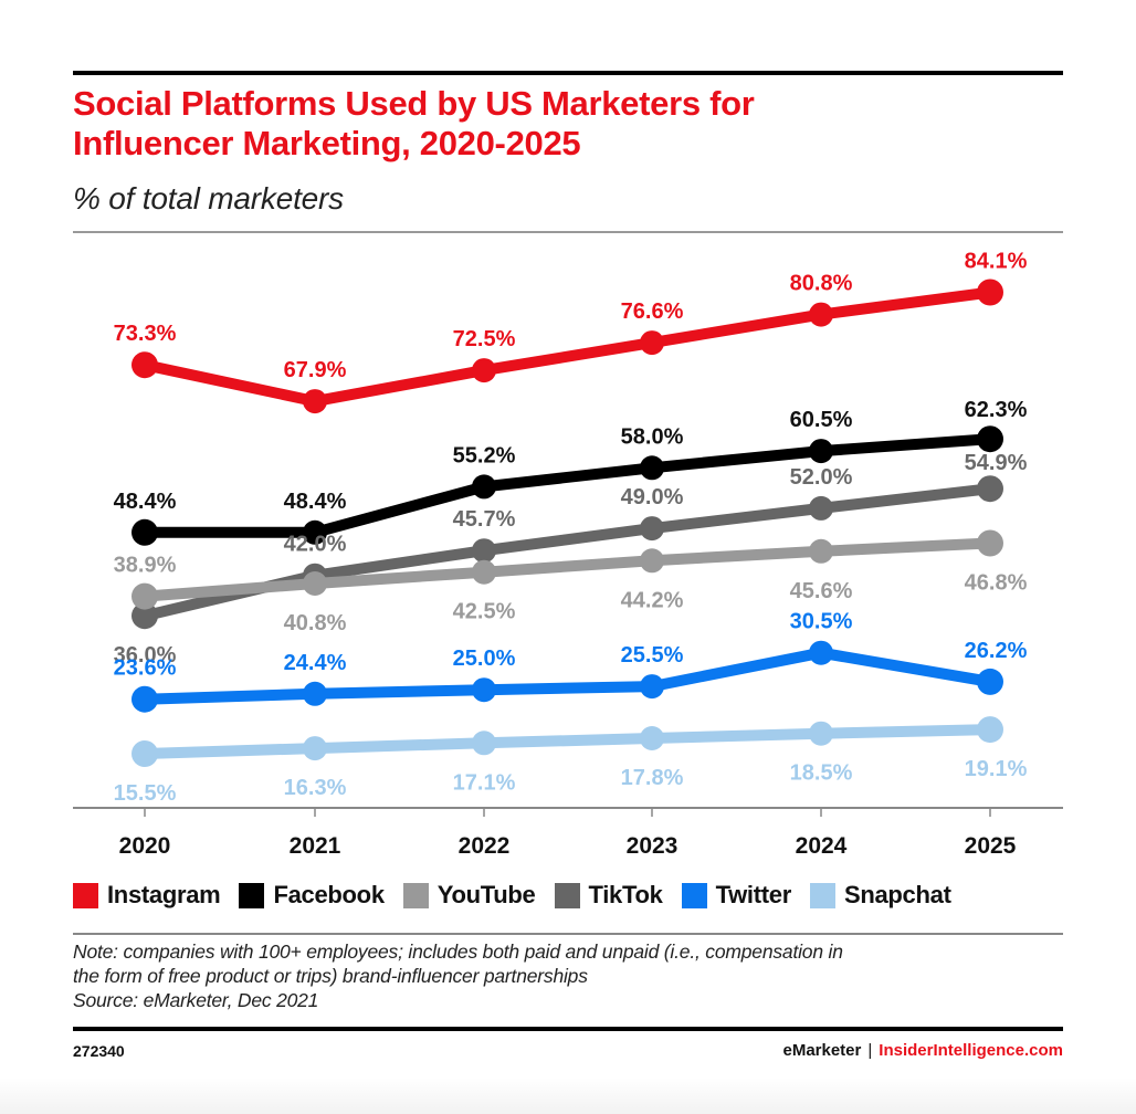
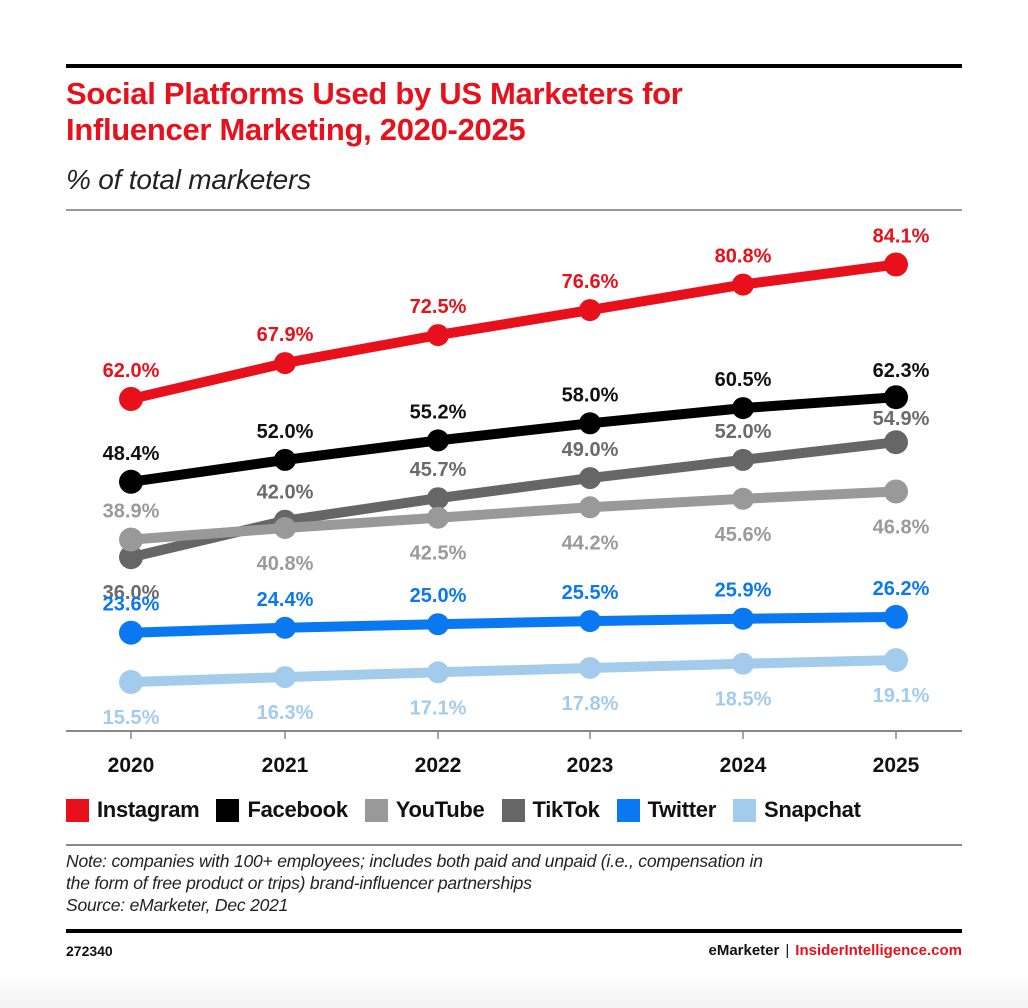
Instagram/2020: 73.3% -> 62.0%
Facebook/2021: 48.4% -> 52.0%
Twitter/2024: 30.5% -> 25.9%
